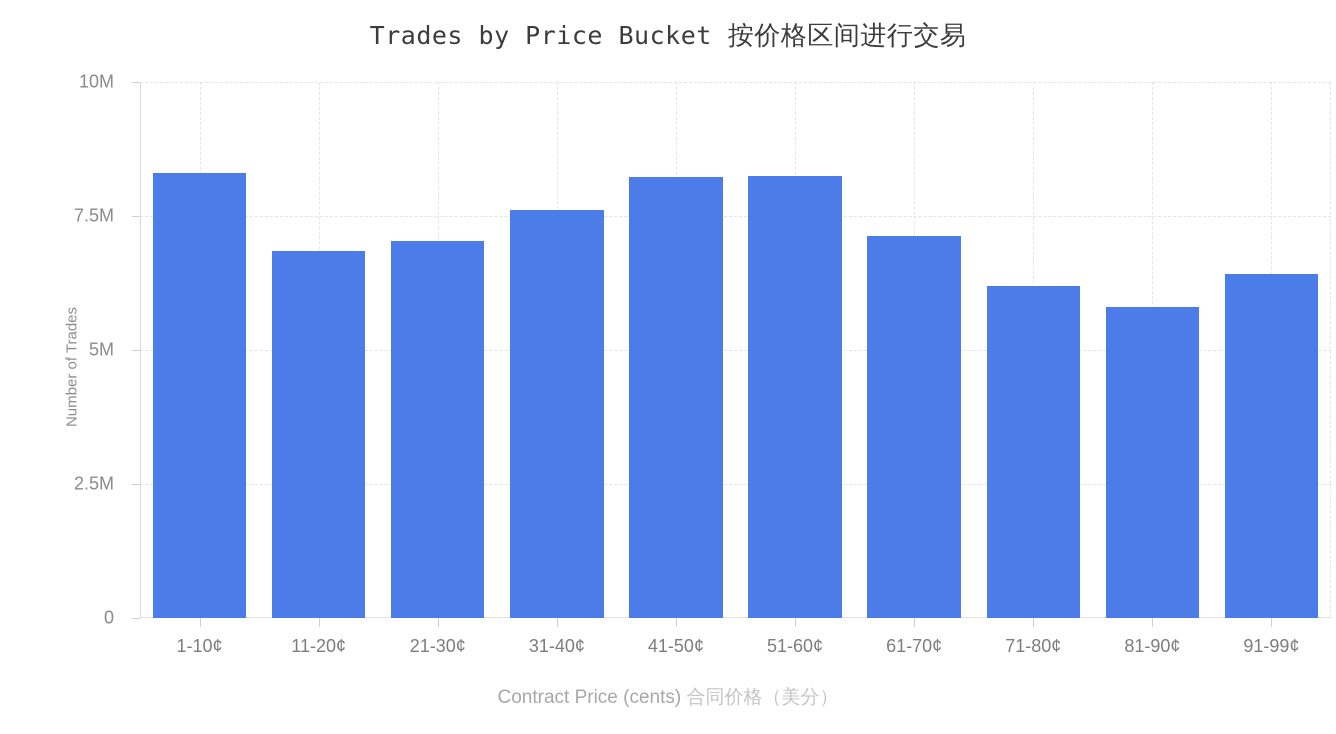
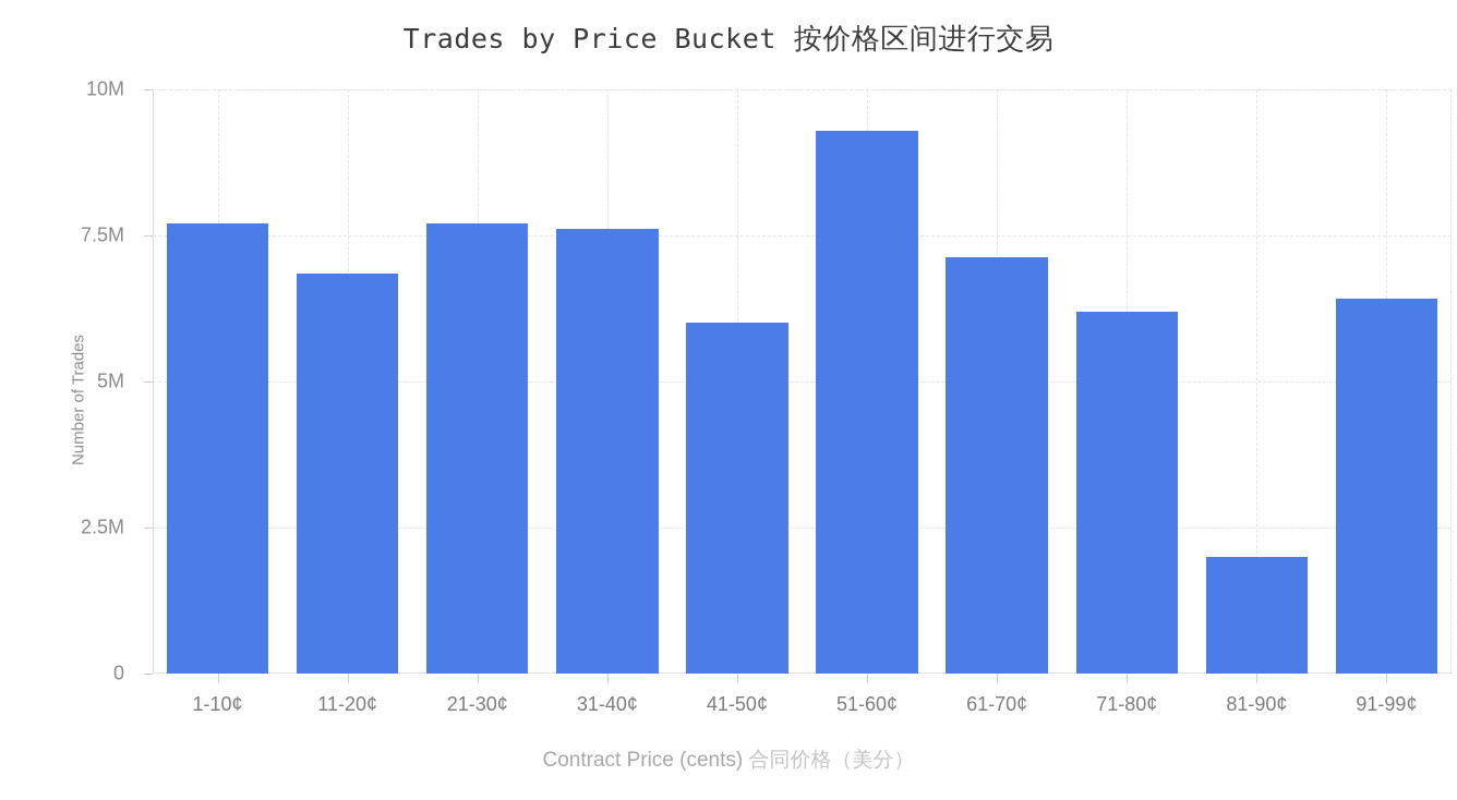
1-10¢: 8.3M -> 7.7M
21-30¢: 7.0M -> 7.7M
41-50¢: 8.2M -> 6.0M
51-60¢: 8.2M -> 9.3M
81-90¢: 5.8M -> 2.0M
